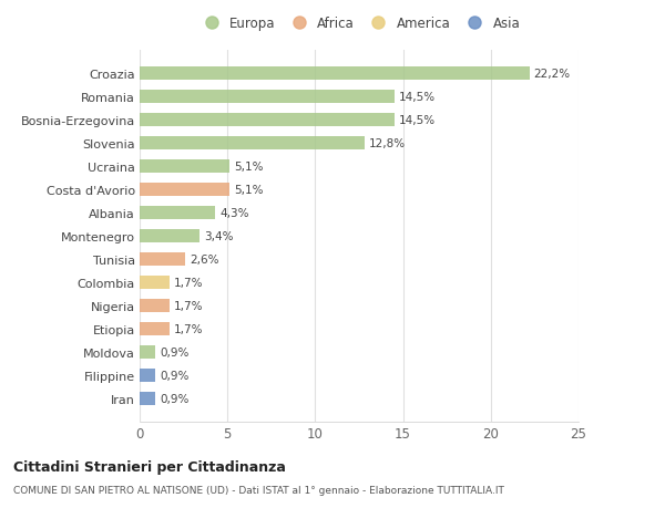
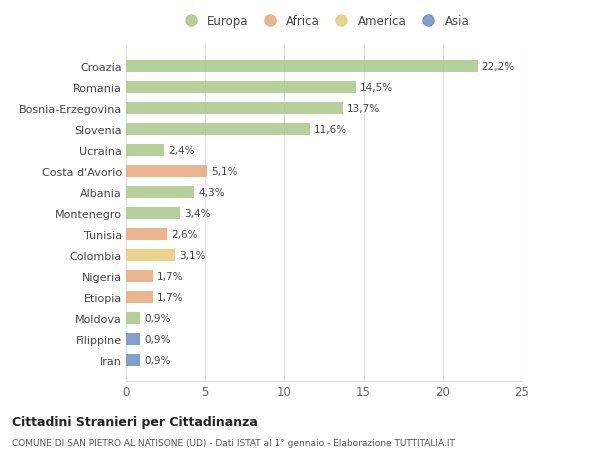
Bosnia-Erzegovina: 14,5% -> 13,7%
Slovenia: 12,8% -> 11,6%
Ucraina: 5,1% -> 2,4%
Colombia: 1,7% -> 3,1%
